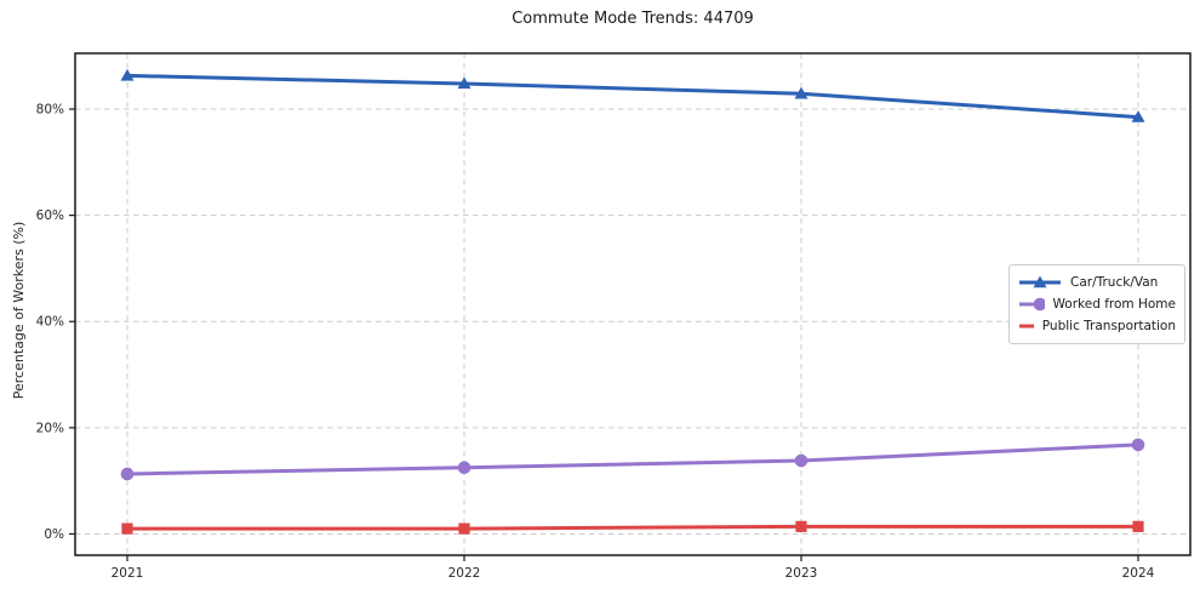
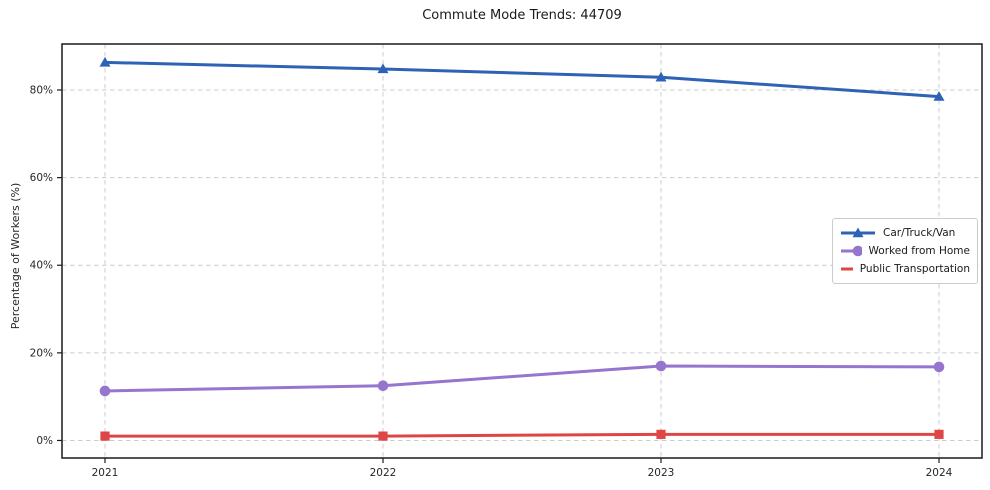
Worked from Home/2023: 14% -> 17%
